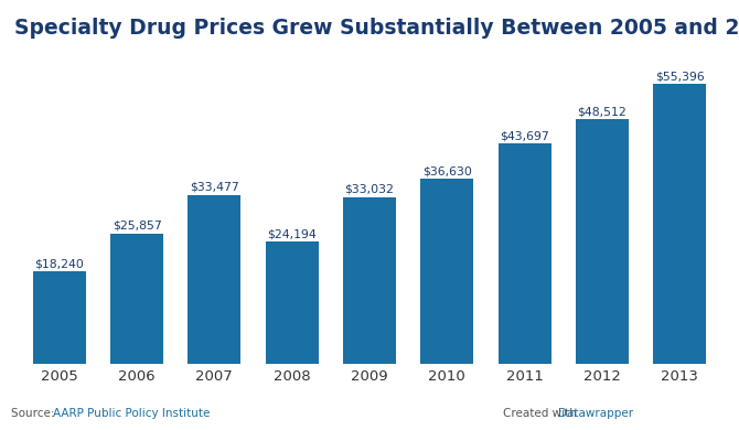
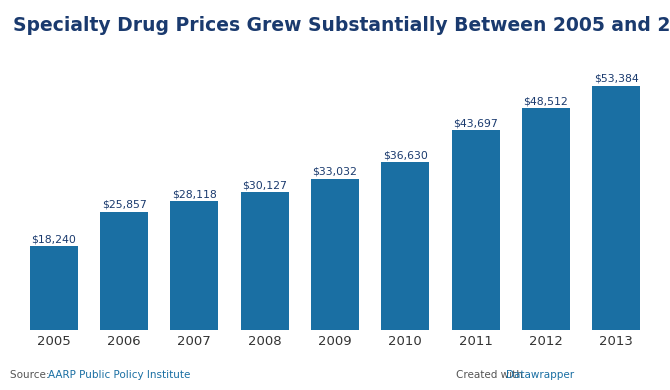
2007: $33,477 -> $28,118
2008: $24,194 -> $30,127
2013: $55,396 -> $53,384
